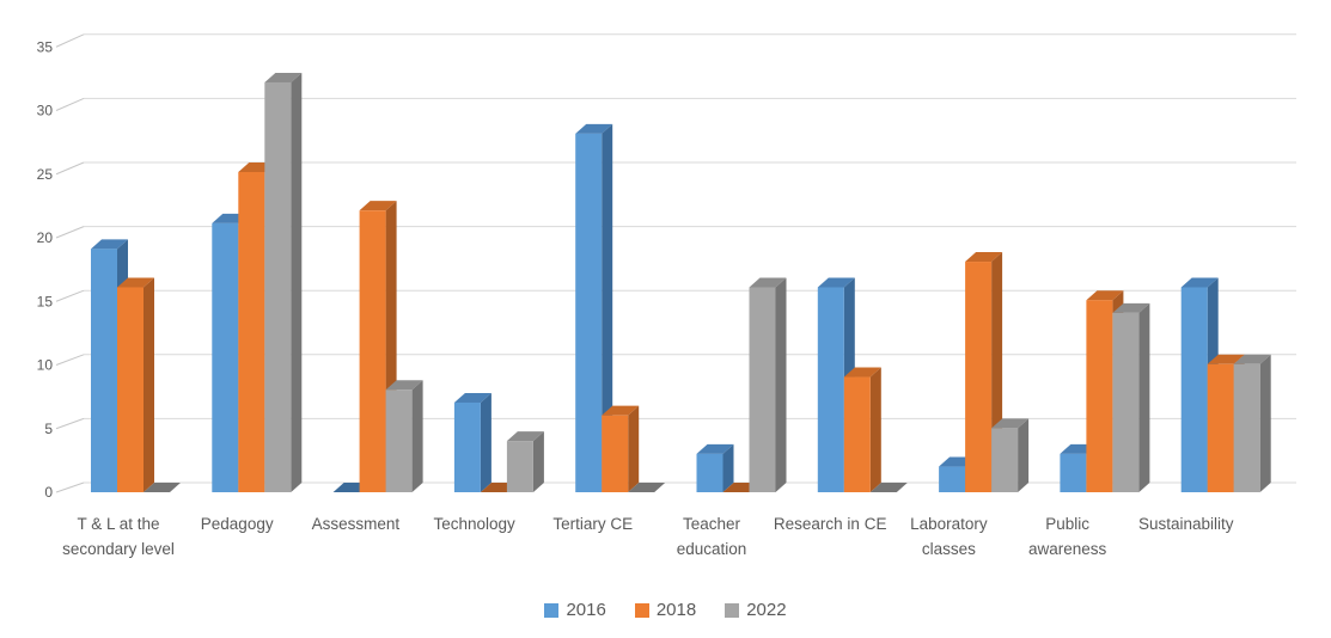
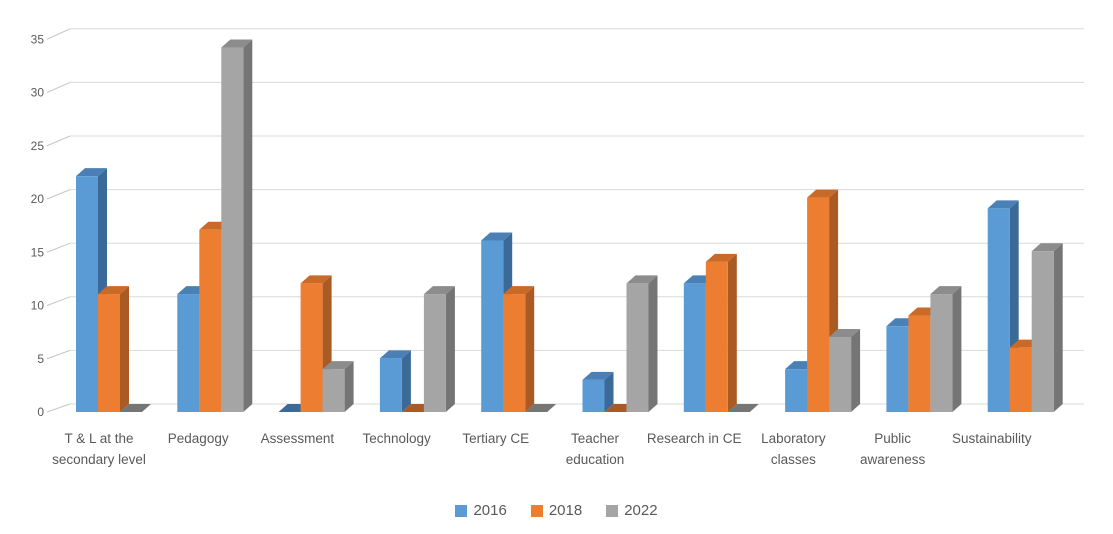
2016/T & L at the secondary level: 19 -> 22
2018/T & L at the secondary level: 16 -> 11
2016/Pedagogy: 21 -> 11
2018/Pedagogy: 25 -> 17
2022/Pedagogy: 32 -> 34
2018/Assessment: 22 -> 12
2022/Assessment: 8 -> 4
2016/Technology: 7 -> 5
2022/Technology: 4 -> 11
2016/Tertiary CE: 28 -> 16
2018/Tertiary CE: 6 -> 11
2022/Teacher education: 16 -> 12
2016/Research in CE: 16 -> 12
2018/Research in CE: 9 -> 14
2016/Laboratory classes: 2 -> 4
2018/Laboratory classes: 18 -> 20
2022/Laboratory classes: 5 -> 7
2016/Public awareness: 3 -> 8
2018/Public awareness: 15 -> 9
2022/Public awareness: 14 -> 11
2016/Sustainability: 16 -> 19
2018/Sustainability: 10 -> 6
2022/Sustainability: 10 -> 15
